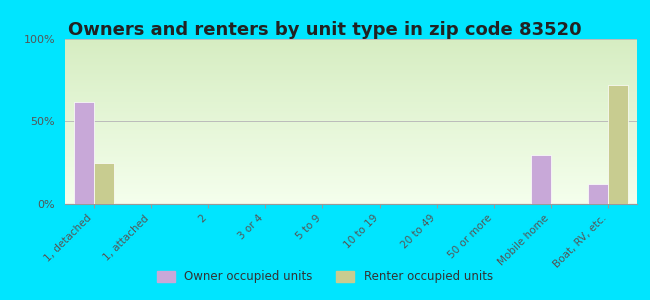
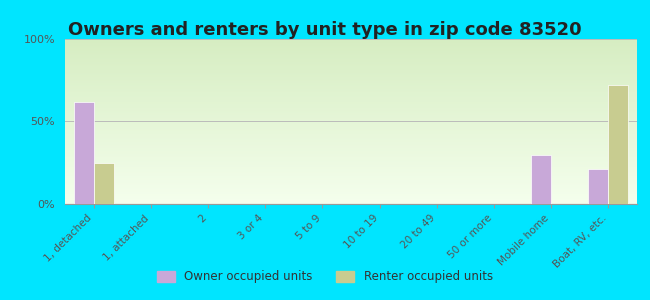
Owner occupied units/Boat, RV, etc.: 12% -> 21%
